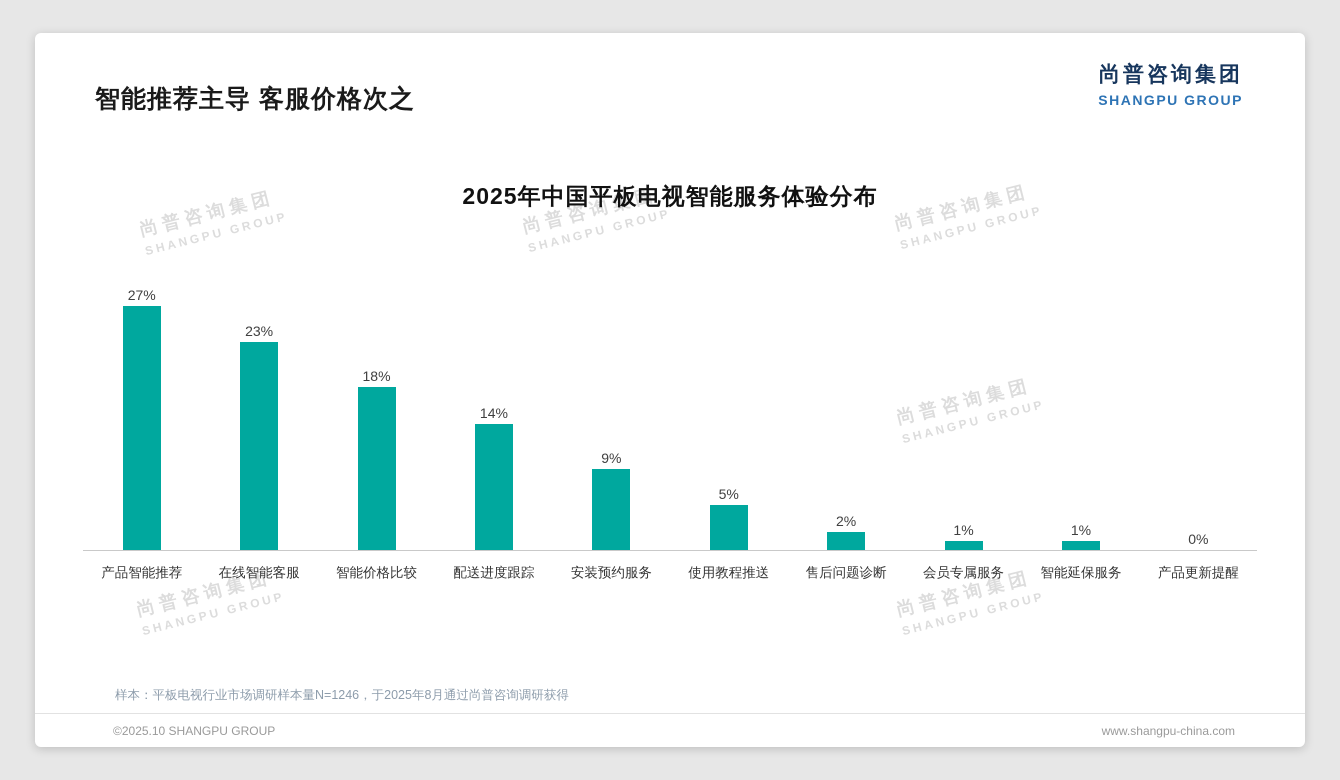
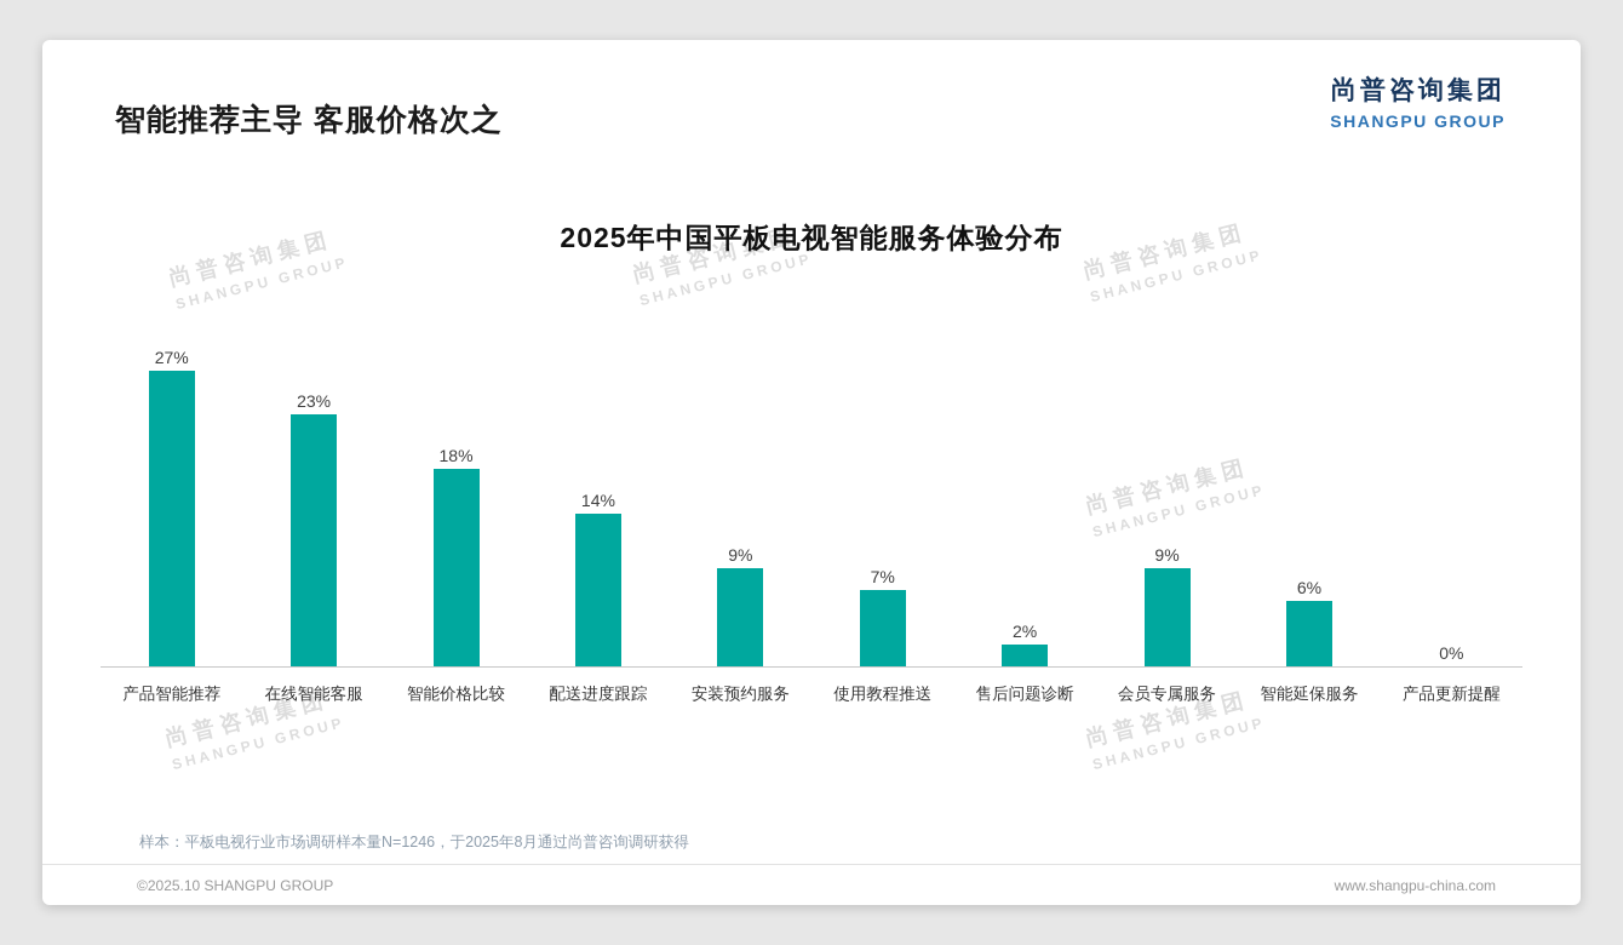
使用教程推送: 5% -> 7%
会员专属服务: 1% -> 9%
智能延保服务: 1% -> 6%
